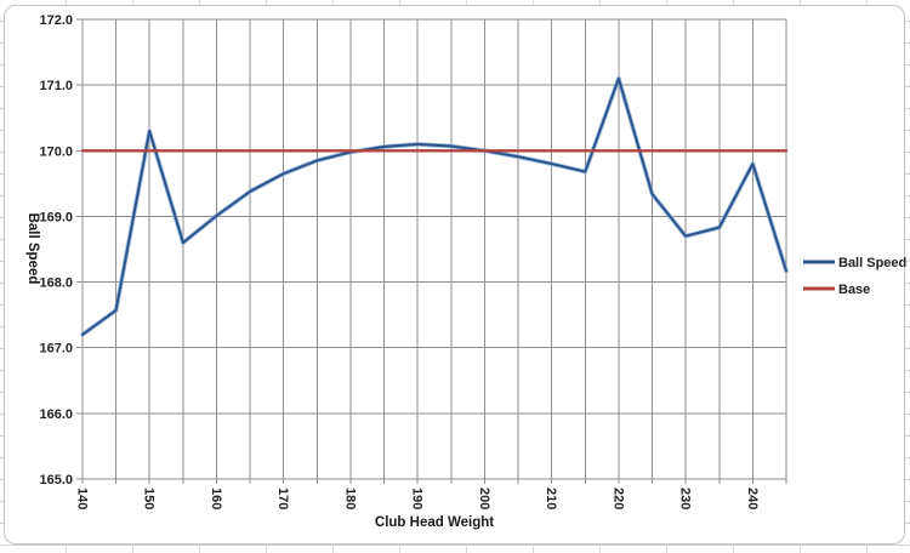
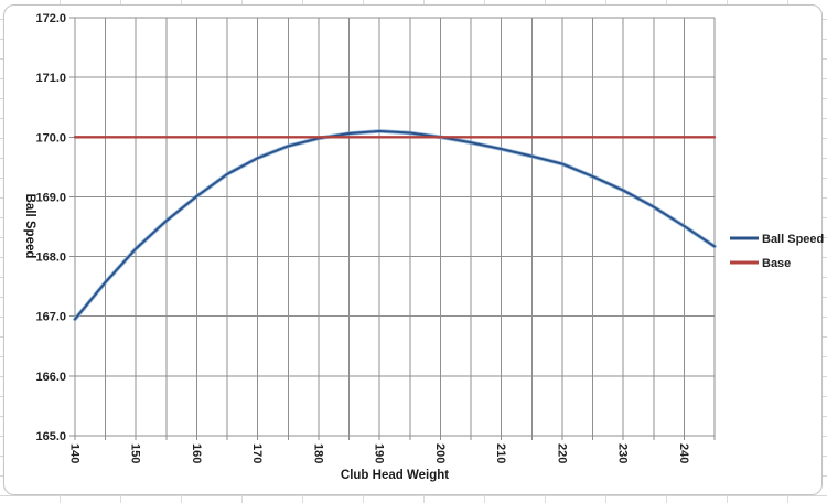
Ball Speed/140: 167.2 -> 166.9
Ball Speed/150: 170.3 -> 168.1
Ball Speed/220: 171.1 -> 169.6
Ball Speed/230: 168.7 -> 169.1
Ball Speed/240: 169.8 -> 168.5
